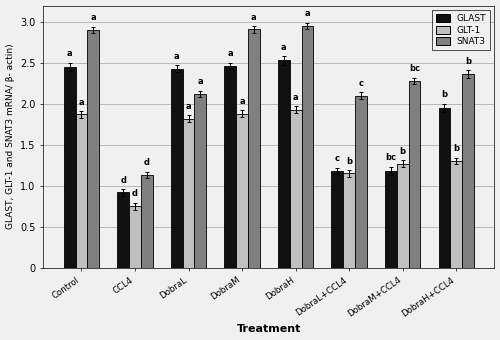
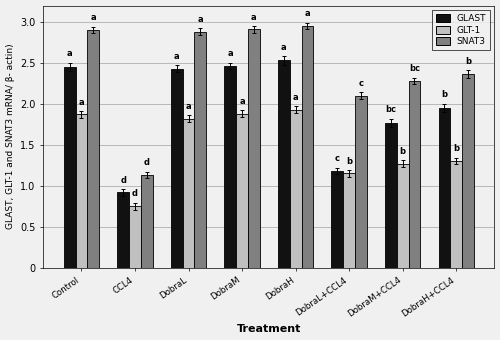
SNAT3/DobraL: 2.12 -> 2.88
GLAST/DobraM+CCL4: 1.18 -> 1.77
